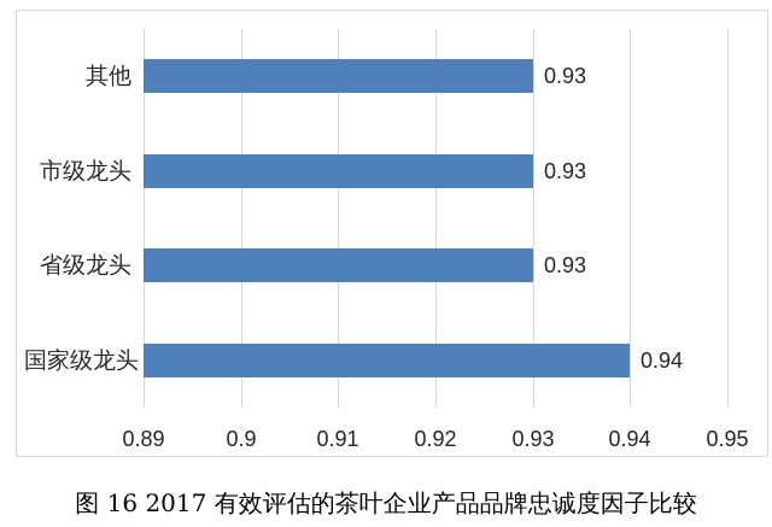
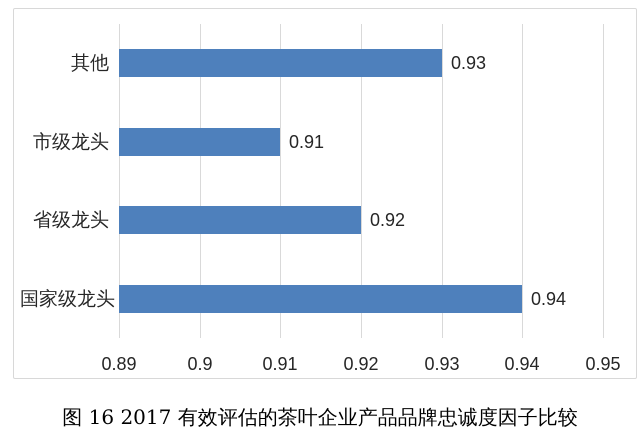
市级龙头: 0.93 -> 0.91
省级龙头: 0.93 -> 0.92
